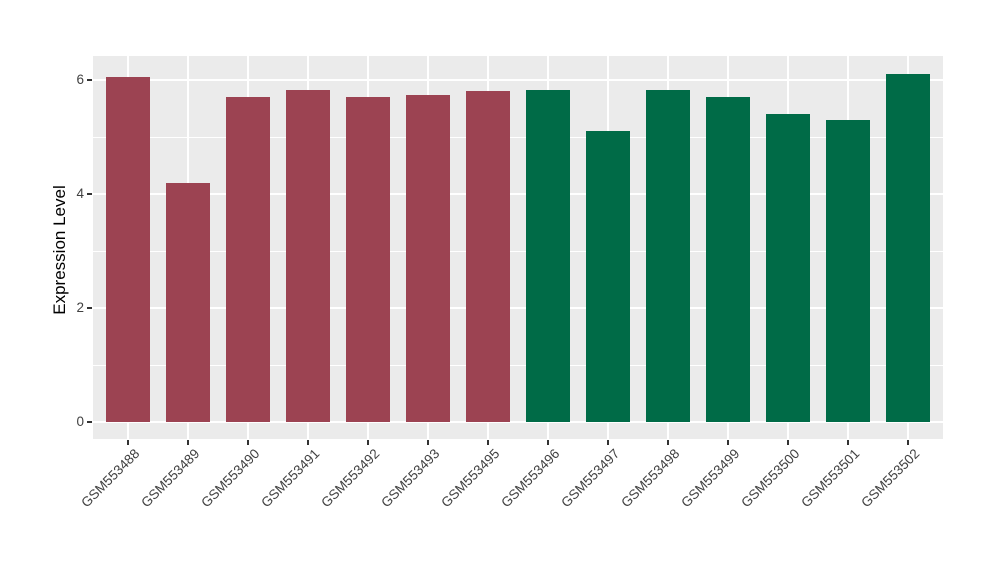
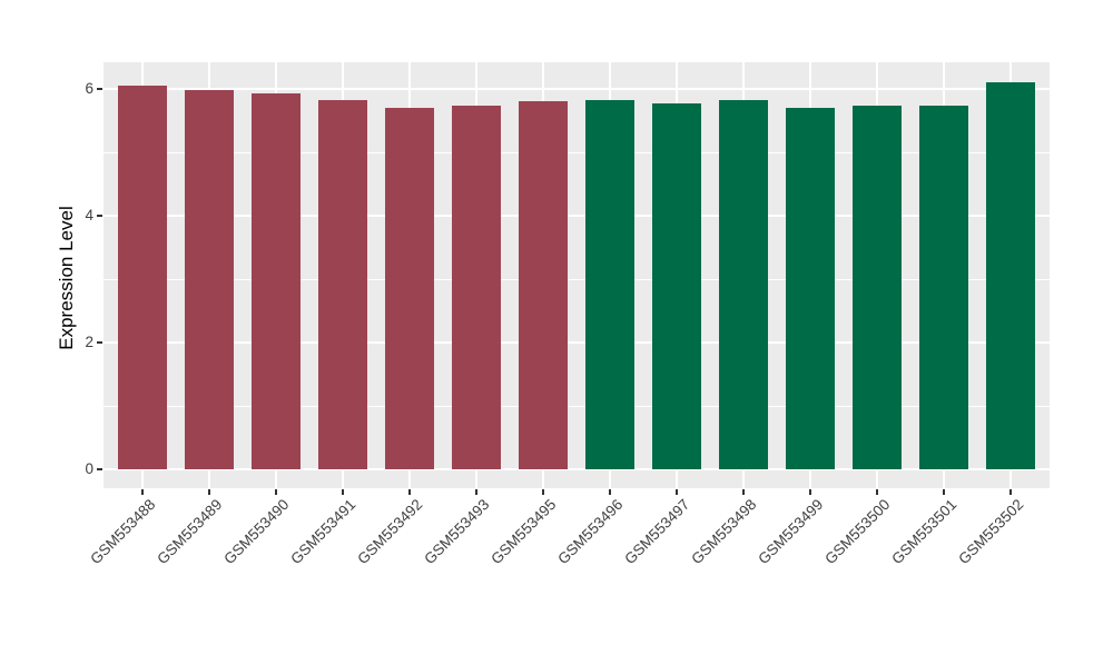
GSM553489: 4.2 -> 6.0
GSM553490: 5.7 -> 5.9
GSM553497: 5.1 -> 5.8
GSM553500: 5.4 -> 5.7
GSM553501: 5.3 -> 5.7
